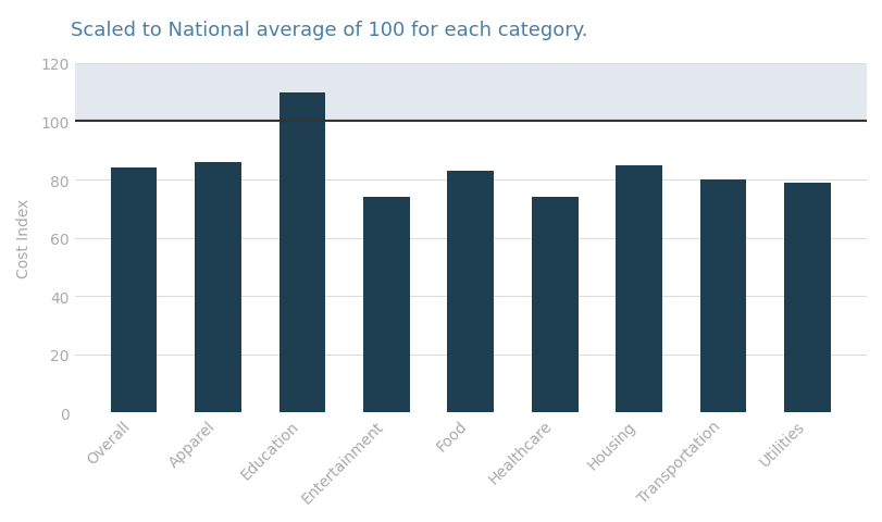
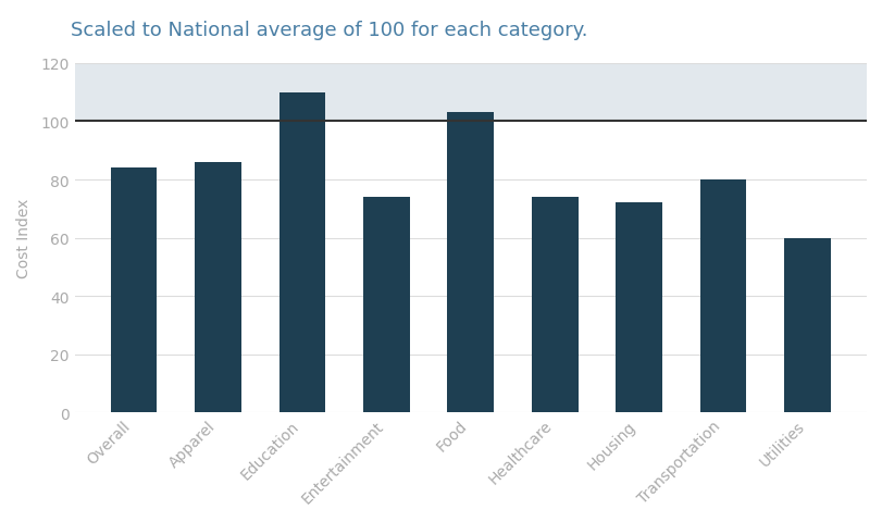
Food: 83 -> 103
Housing: 85 -> 72
Utilities: 79 -> 60
